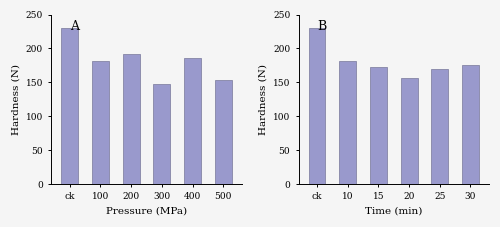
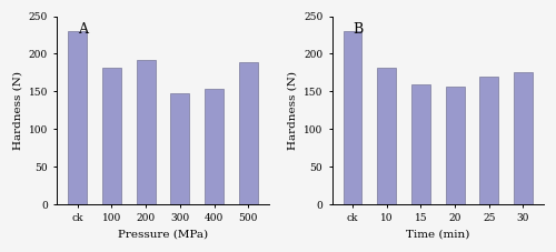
400: 186 -> 153
500: 154 -> 189
15: 172 -> 159
